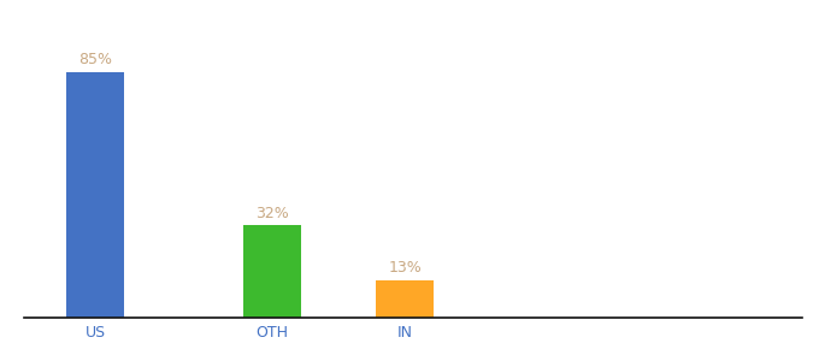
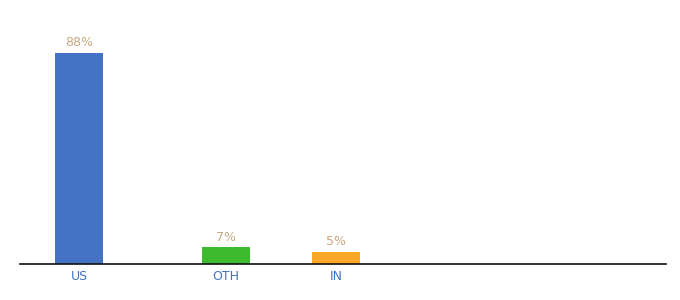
US: 85% -> 88%
OTH: 32% -> 7%
IN: 13% -> 5%
